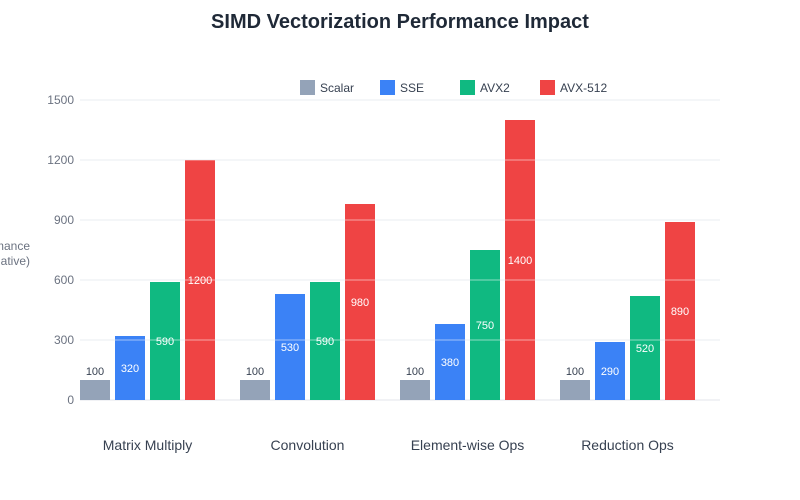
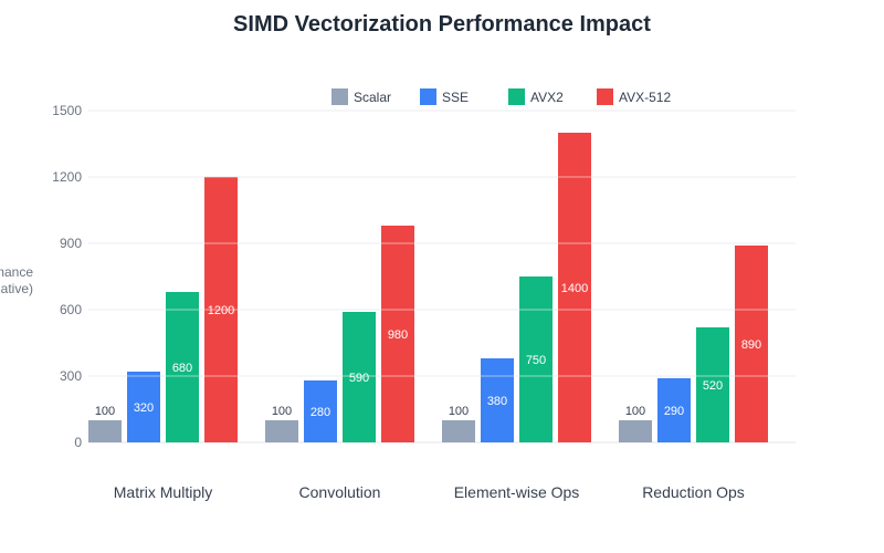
AVX2/Matrix Multiply: 590 -> 680
SSE/Convolution: 530 -> 280
